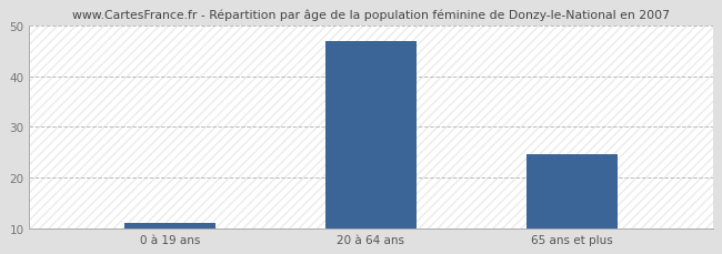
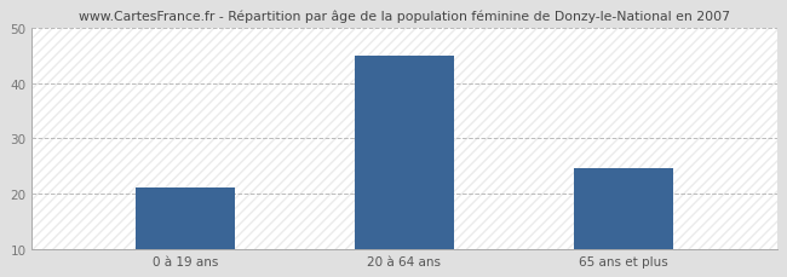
0 à 19 ans: 11.0 -> 21.0
20 à 64 ans: 47.0 -> 45.0
